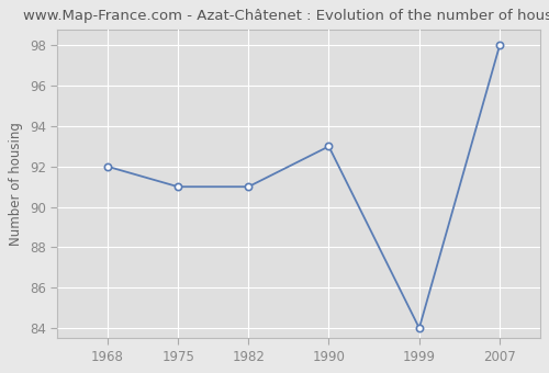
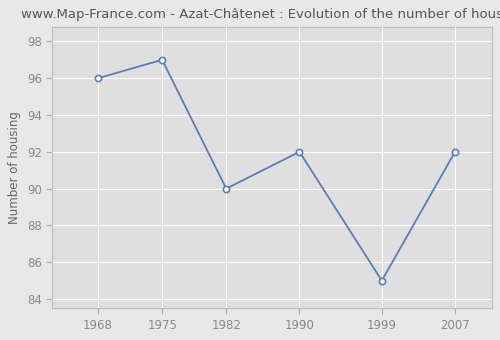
1968: 92 -> 96
1975: 91 -> 97
1982: 91 -> 90
1990: 93 -> 92
1999: 84 -> 85
2007: 98 -> 92
